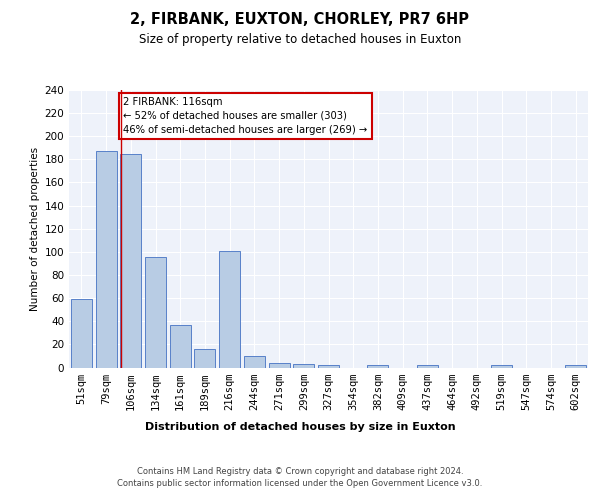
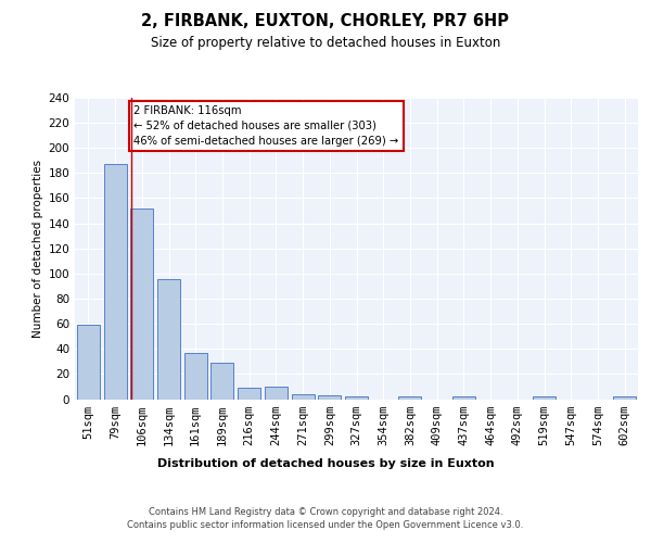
106sqm: 185 -> 152
189sqm: 16 -> 29
216sqm: 101 -> 9
